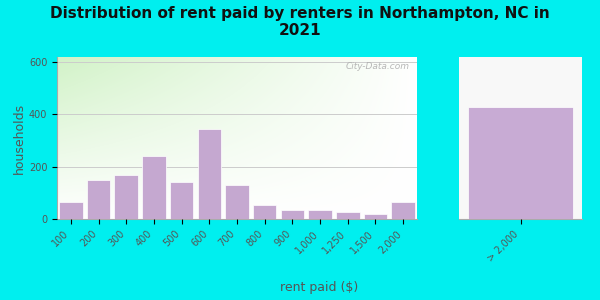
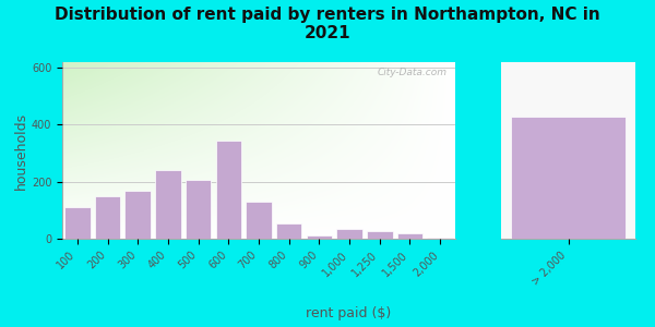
100: 65 -> 110
500: 140 -> 205
900: 35 -> 10
2,000: 65 -> 5
